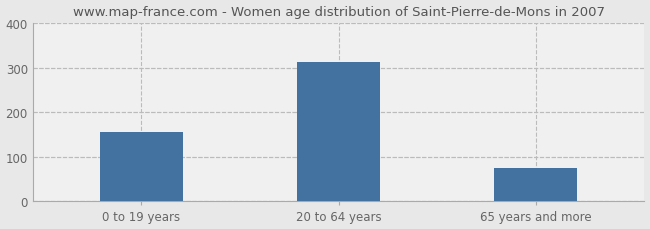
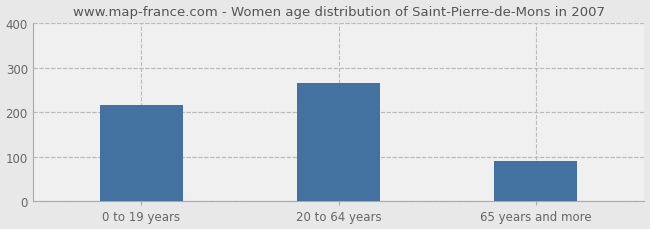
0 to 19 years: 155 -> 215
20 to 64 years: 312 -> 265
65 years and more: 75 -> 90
